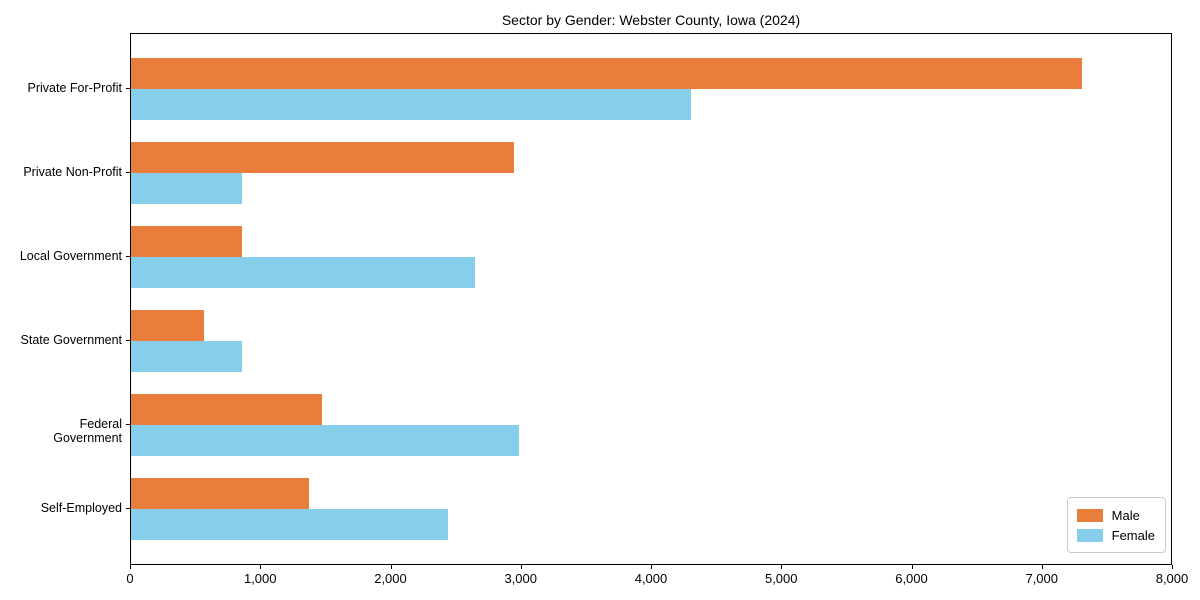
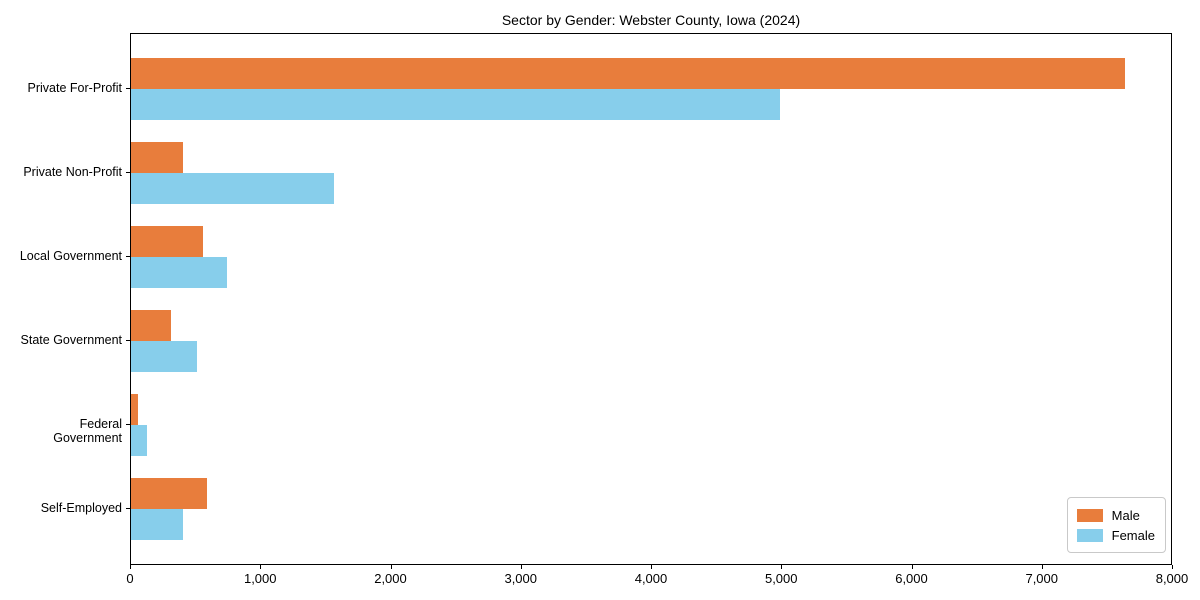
Male/Private For-Profit: 7300 -> 7630
Female/Private For-Profit: 4300 -> 4980
Male/Private Non-Profit: 2940 -> 400
Female/Private Non-Profit: 850 -> 1560
Male/Local Government: 850 -> 550
Female/Local Government: 2640 -> 740
Male/State Government: 560 -> 310
Female/State Government: 850 -> 510
Male/Federal Government: 1470 -> 50
Female/Federal Government: 2980 -> 120
Male/Self-Employed: 1370 -> 580
Female/Self-Employed: 2430 -> 400
